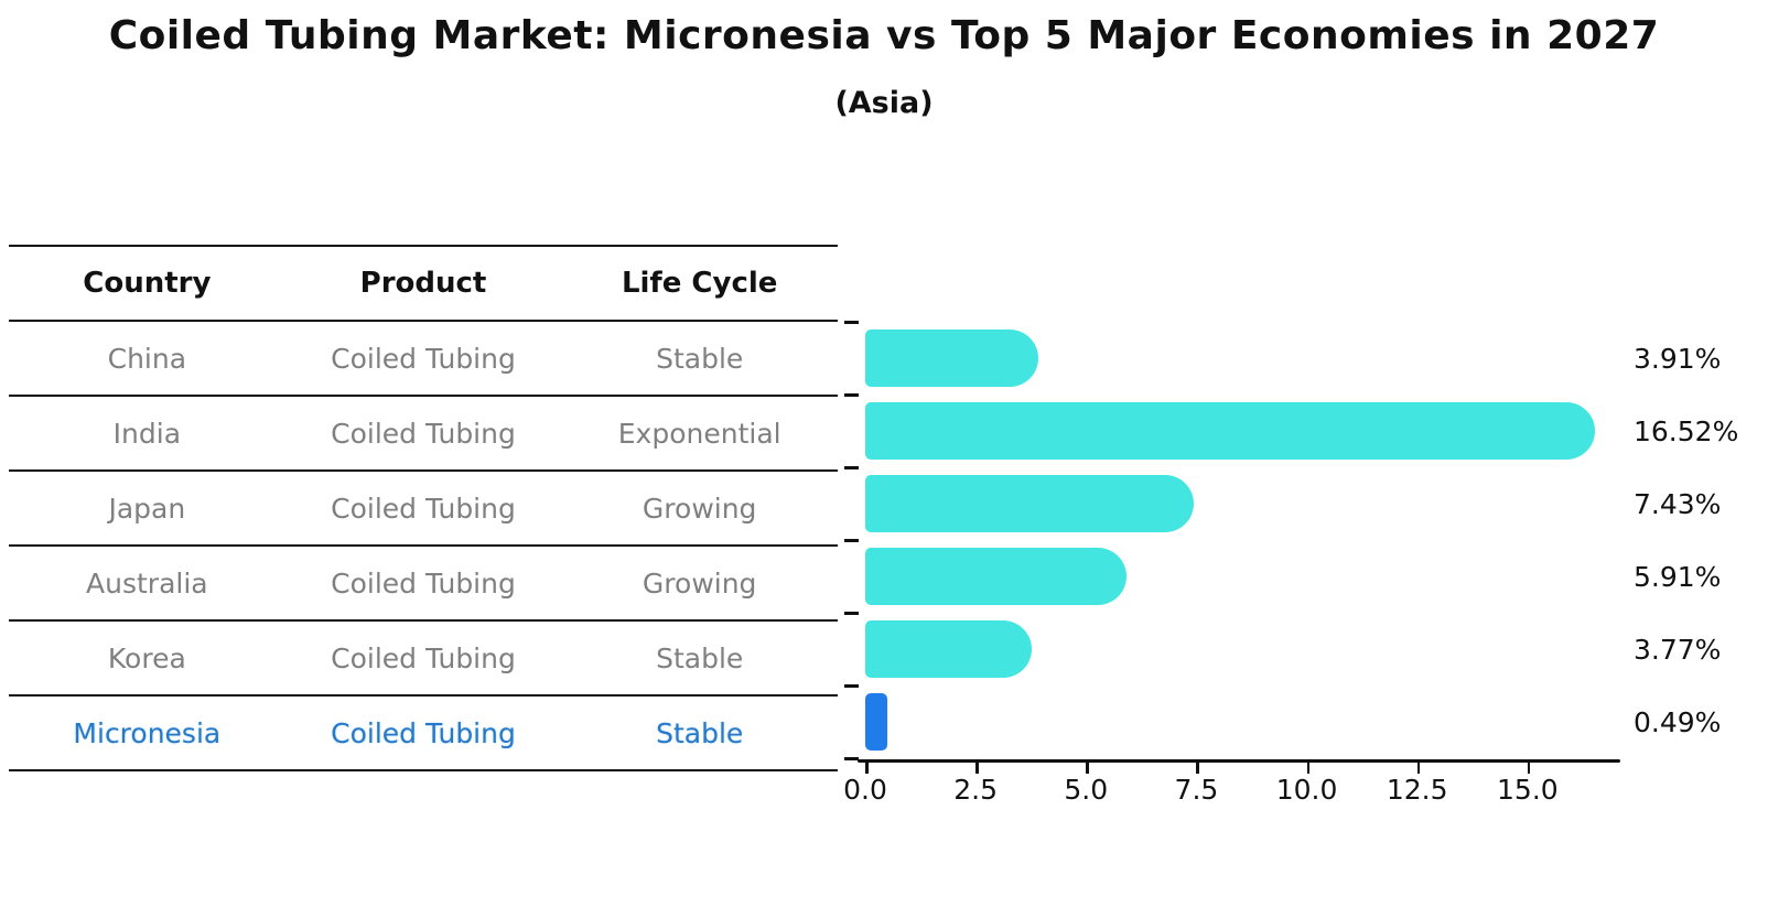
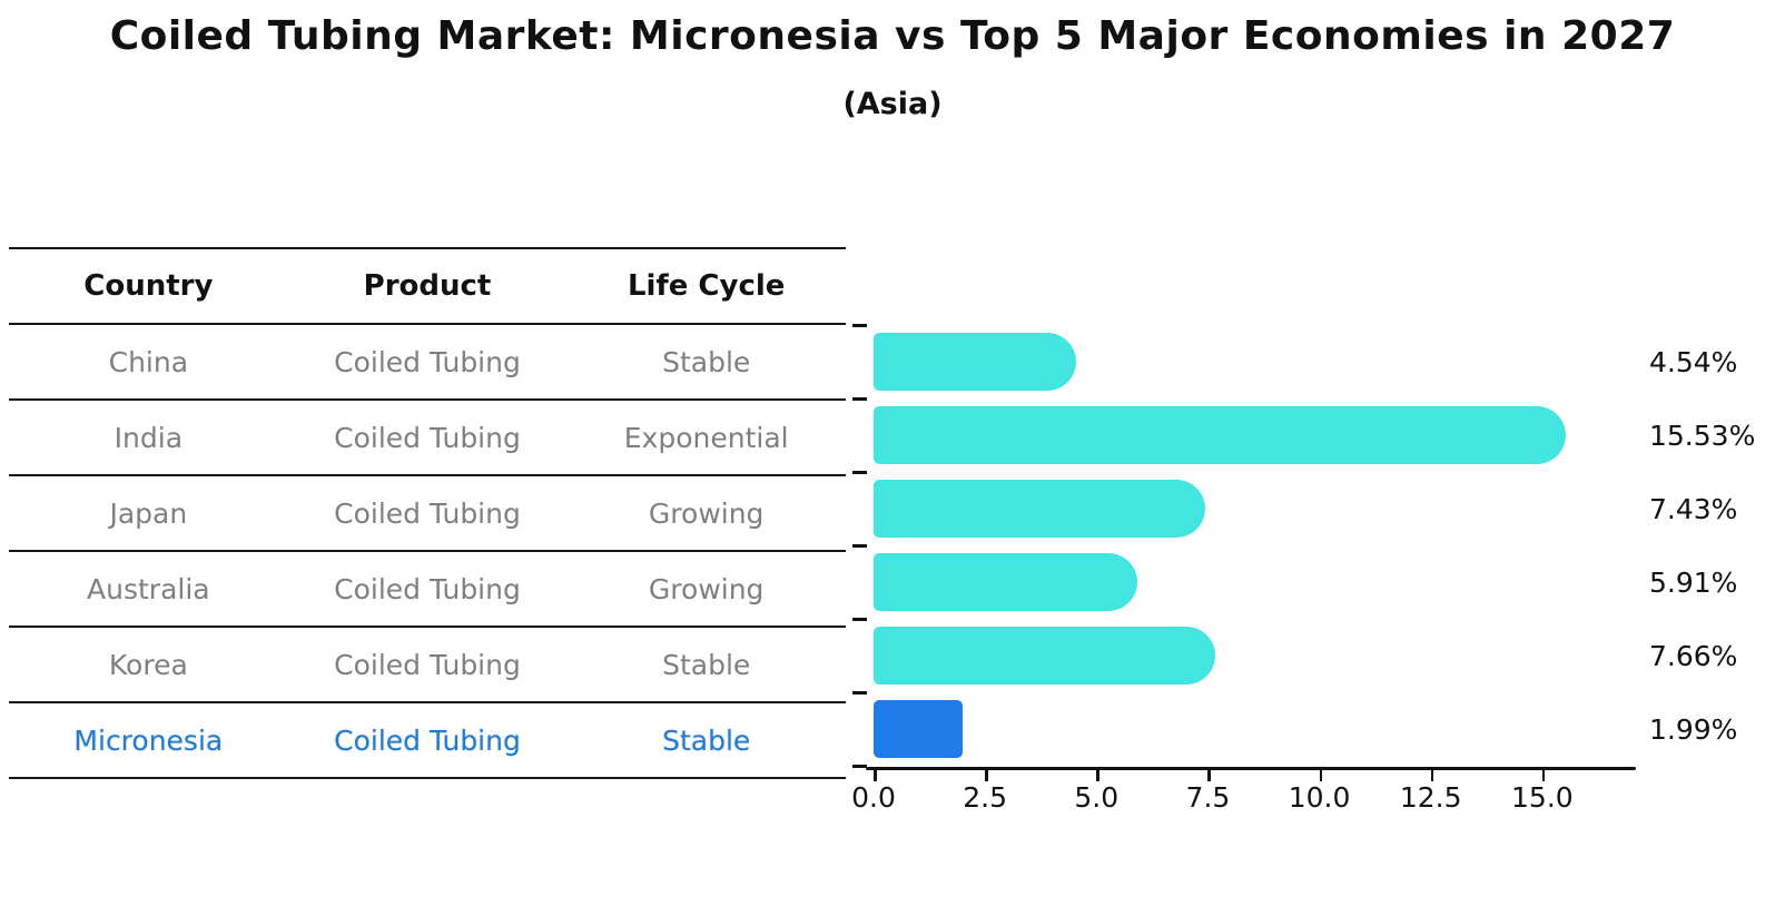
China: 3.91% -> 4.54%
India: 16.52% -> 15.53%
Korea: 3.77% -> 7.66%
Micronesia: 0.49% -> 1.99%
